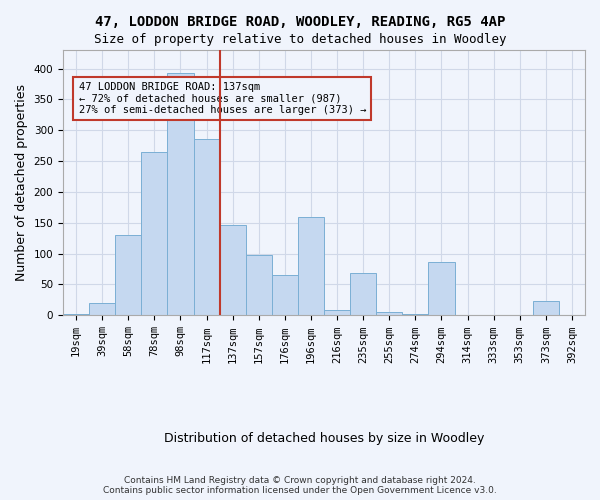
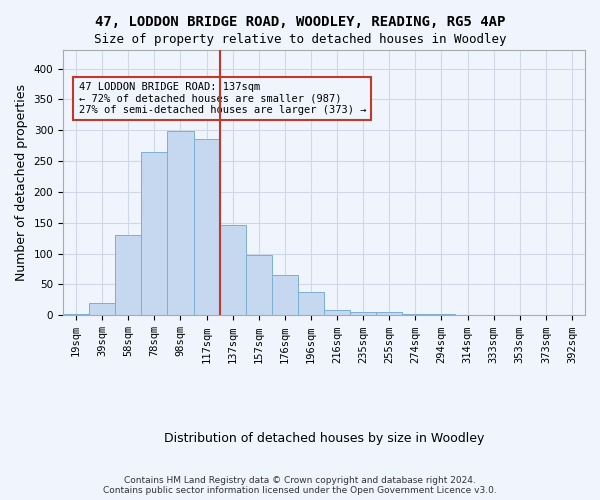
98sqm: 392 -> 298
196sqm: 160 -> 38
235sqm: 68 -> 5
294sqm: 86 -> 2
373sqm: 24 -> 1
